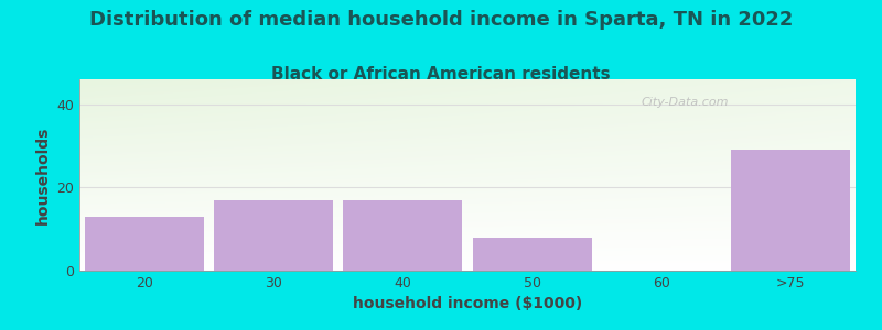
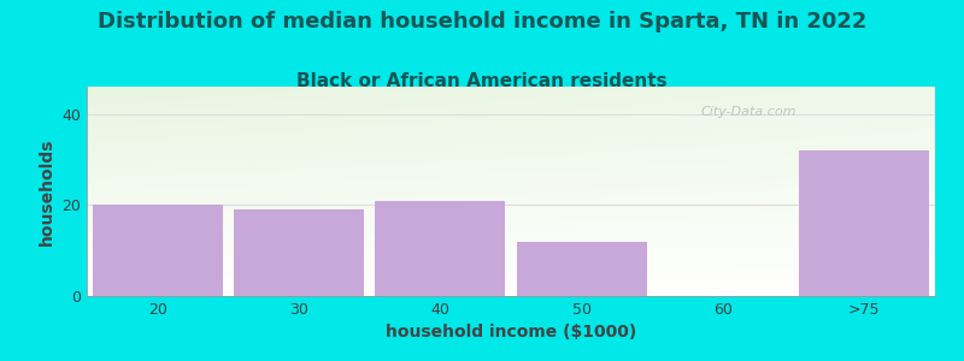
20: 13 -> 20
30: 17 -> 19
40: 17 -> 21
50: 8 -> 12
>75: 29 -> 32
